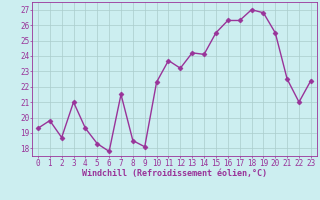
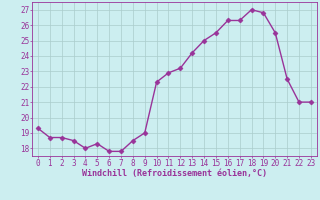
1: 19.8 -> 18.7
3: 21.0 -> 18.5
4: 19.3 -> 18.0
7: 21.5 -> 17.8
9: 18.1 -> 19.0
11: 23.7 -> 22.9
14: 24.1 -> 25.0
23: 22.4 -> 21.0
